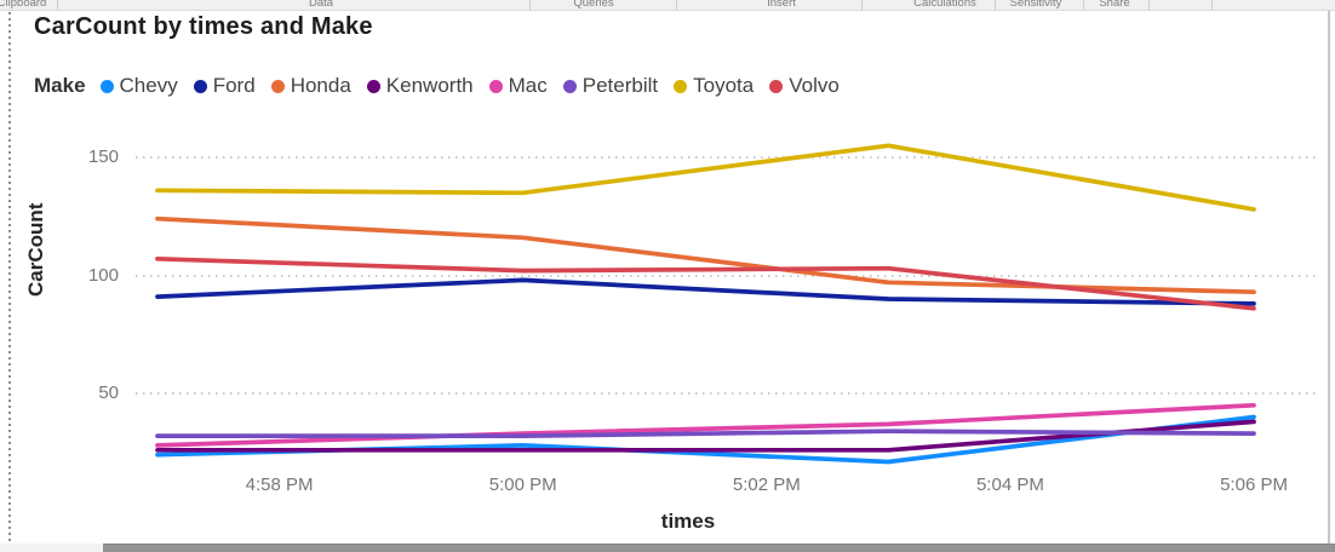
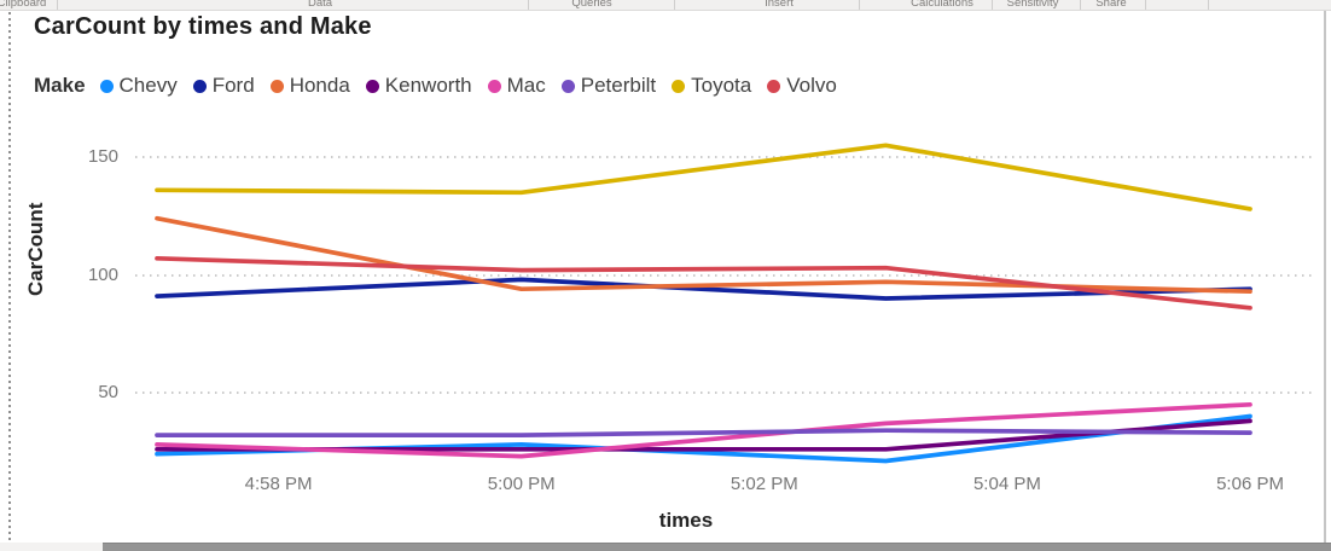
Honda/5:00 PM: 116 -> 94
Mac/5:00 PM: 33 -> 23
Ford/5:06 PM: 88 -> 94
